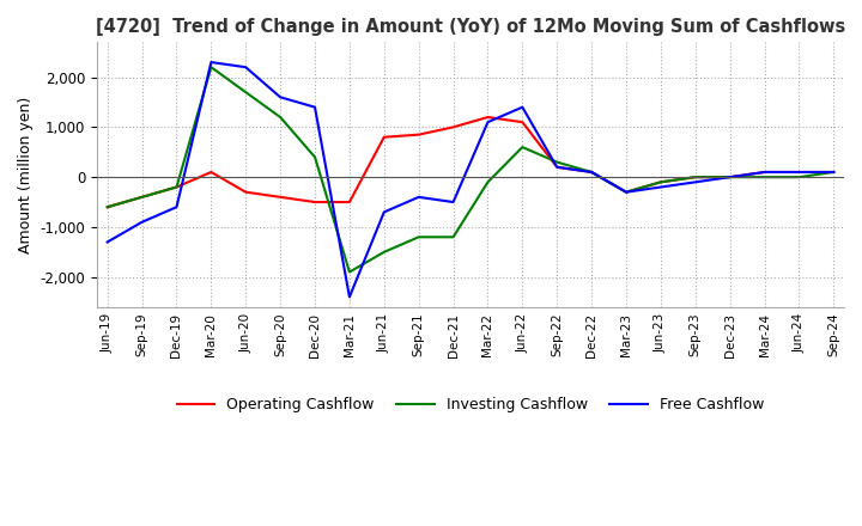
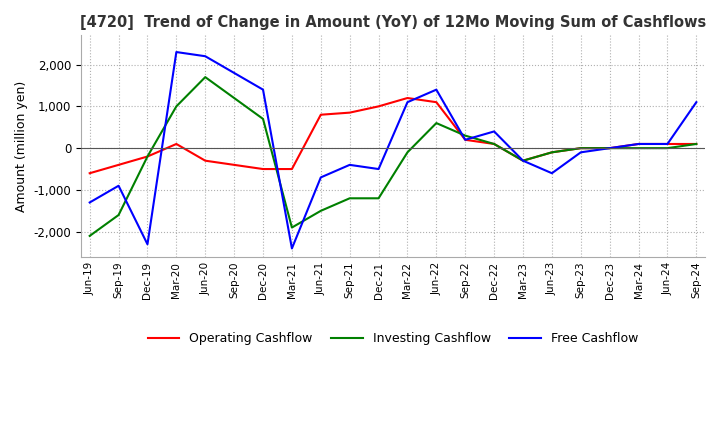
Investing Cashflow/Jun-19: -600 -> -2,100
Investing Cashflow/Sep-19: -400 -> -1,600
Free Cashflow/Dec-19: -600 -> -2,300
Investing Cashflow/Mar-20: 2,200 -> 1,000
Free Cashflow/Sep-20: 1,600 -> 1,800
Investing Cashflow/Dec-20: 400 -> 700
Free Cashflow/Dec-22: 100 -> 400
Free Cashflow/Jun-23: -200 -> -600
Free Cashflow/Sep-24: 100 -> 1,100
